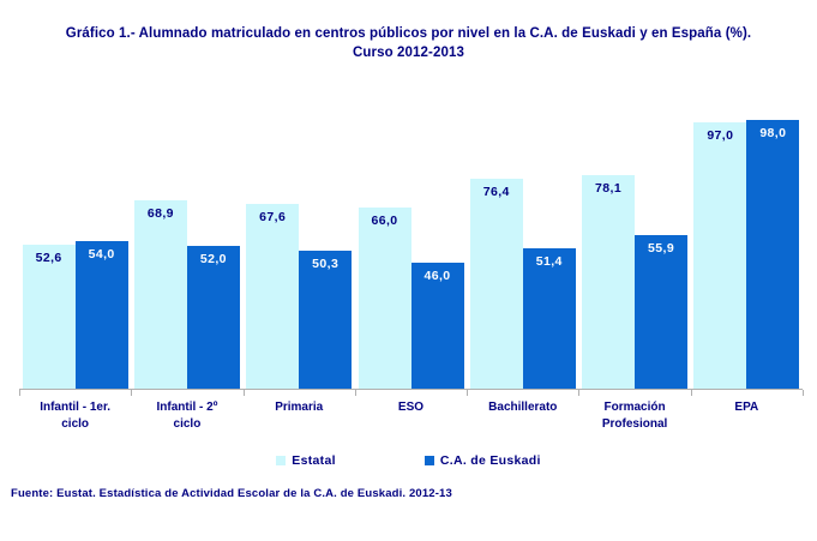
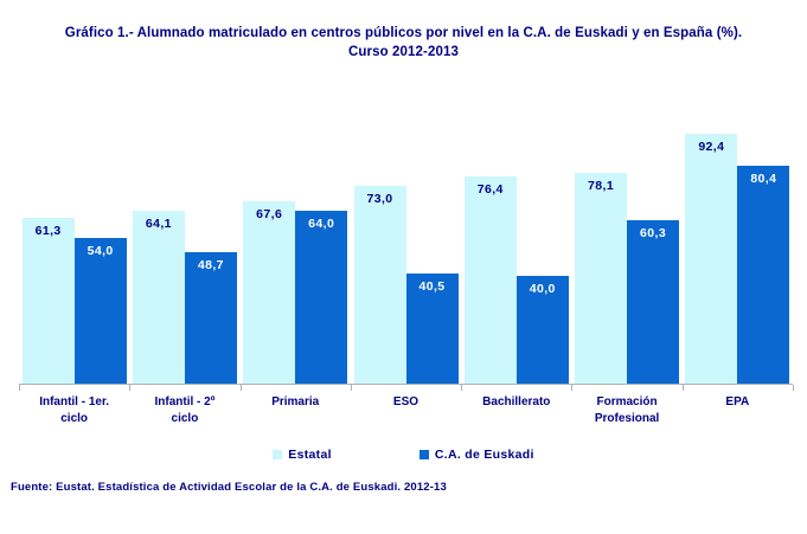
Estatal/Infantil - 1er. ciclo: 52,6 -> 61,3
Estatal/Infantil - 2º ciclo: 68,9 -> 64,1
C.A. de Euskadi/Infantil - 2º ciclo: 52,0 -> 48,7
C.A. de Euskadi/Primaria: 50,3 -> 64,0
Estatal/ESO: 66,0 -> 73,0
C.A. de Euskadi/ESO: 46,0 -> 40,5
C.A. de Euskadi/Bachillerato: 51,4 -> 40,0
C.A. de Euskadi/Formación Profesional: 55,9 -> 60,3
Estatal/EPA: 97,0 -> 92,4
C.A. de Euskadi/EPA: 98,0 -> 80,4
